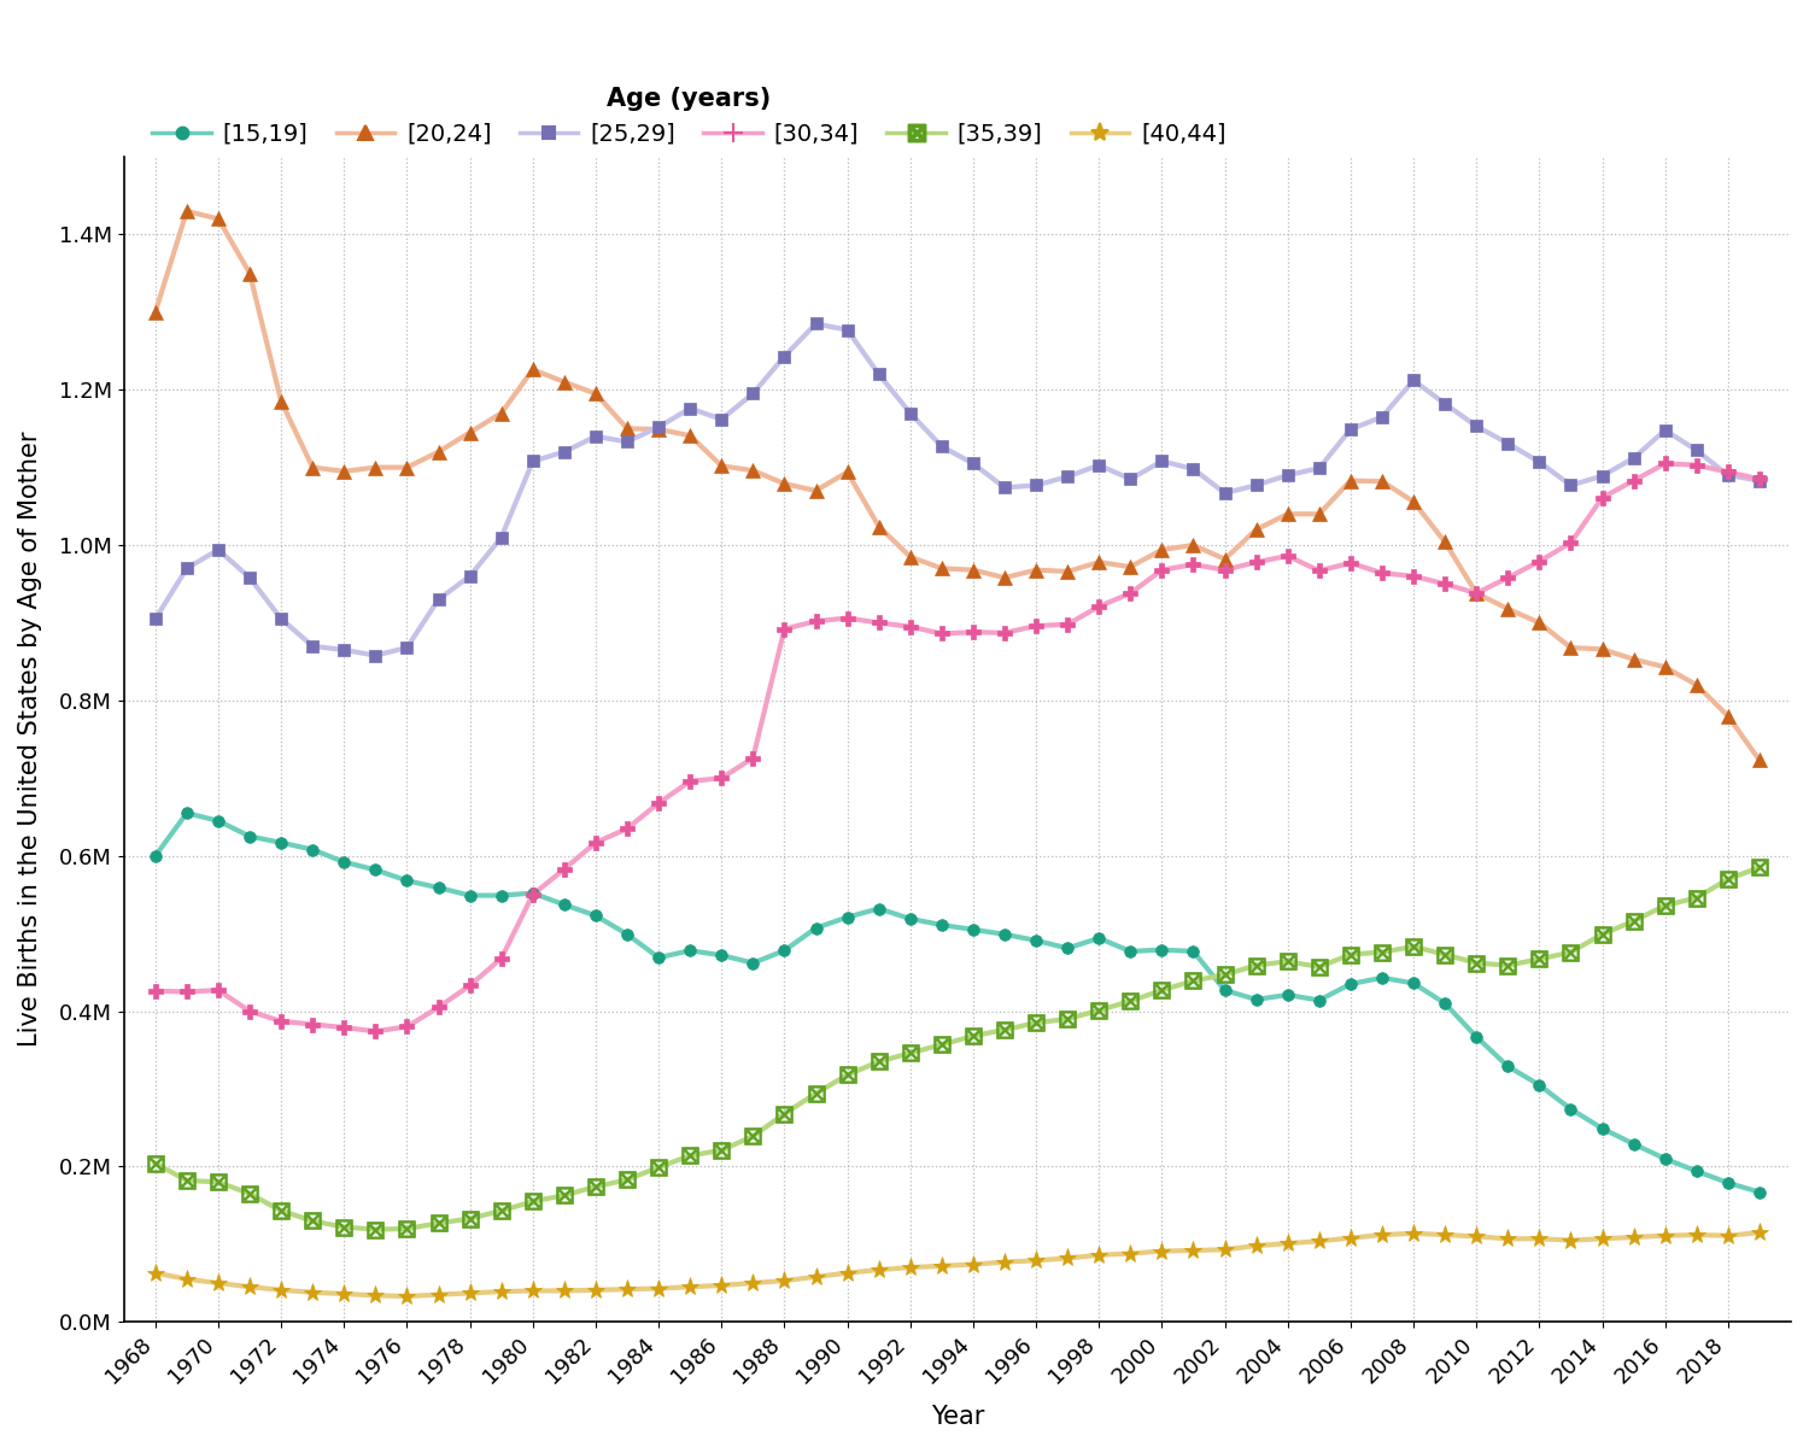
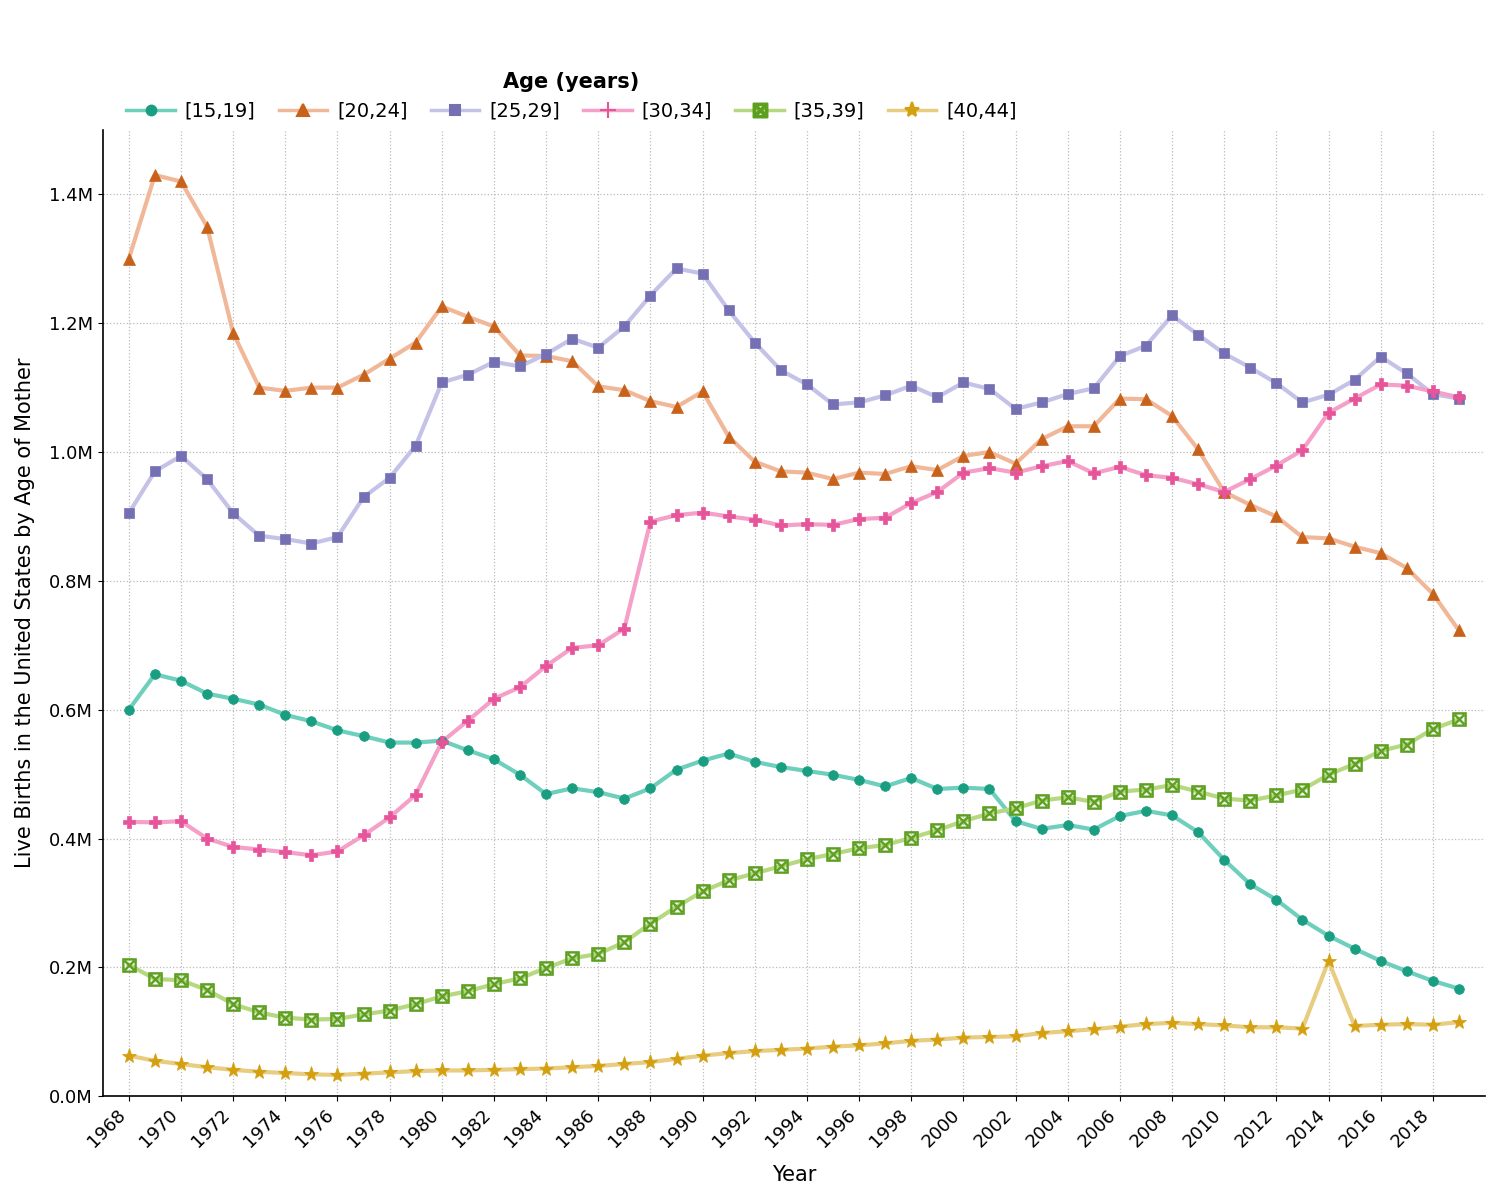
[40,44]/2014: 0.107M -> 0.210M
